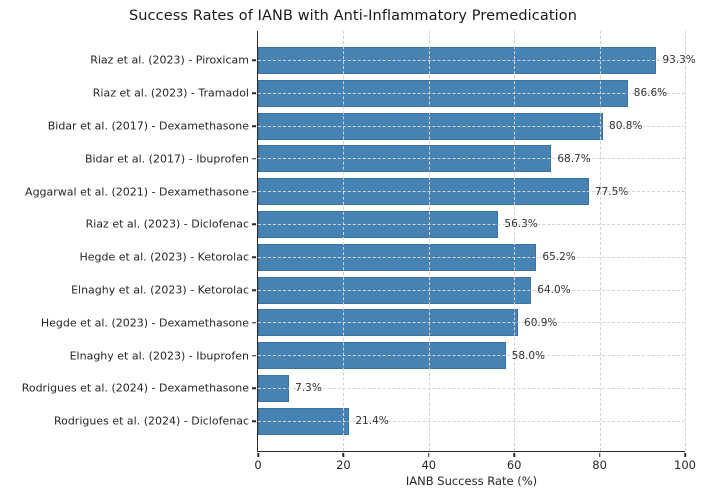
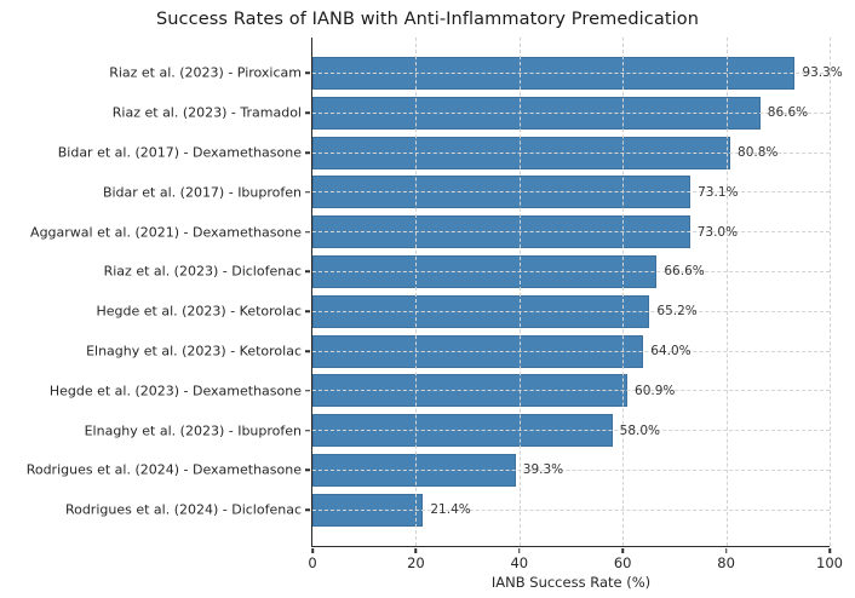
Bidar et al. (2017) - Ibuprofen: 68.7% -> 73.1%
Aggarwal et al. (2021) - Dexamethasone: 77.5% -> 73.0%
Riaz et al. (2023) - Diclofenac: 56.3% -> 66.6%
Rodrigues et al. (2024) - Dexamethasone: 7.3% -> 39.3%
